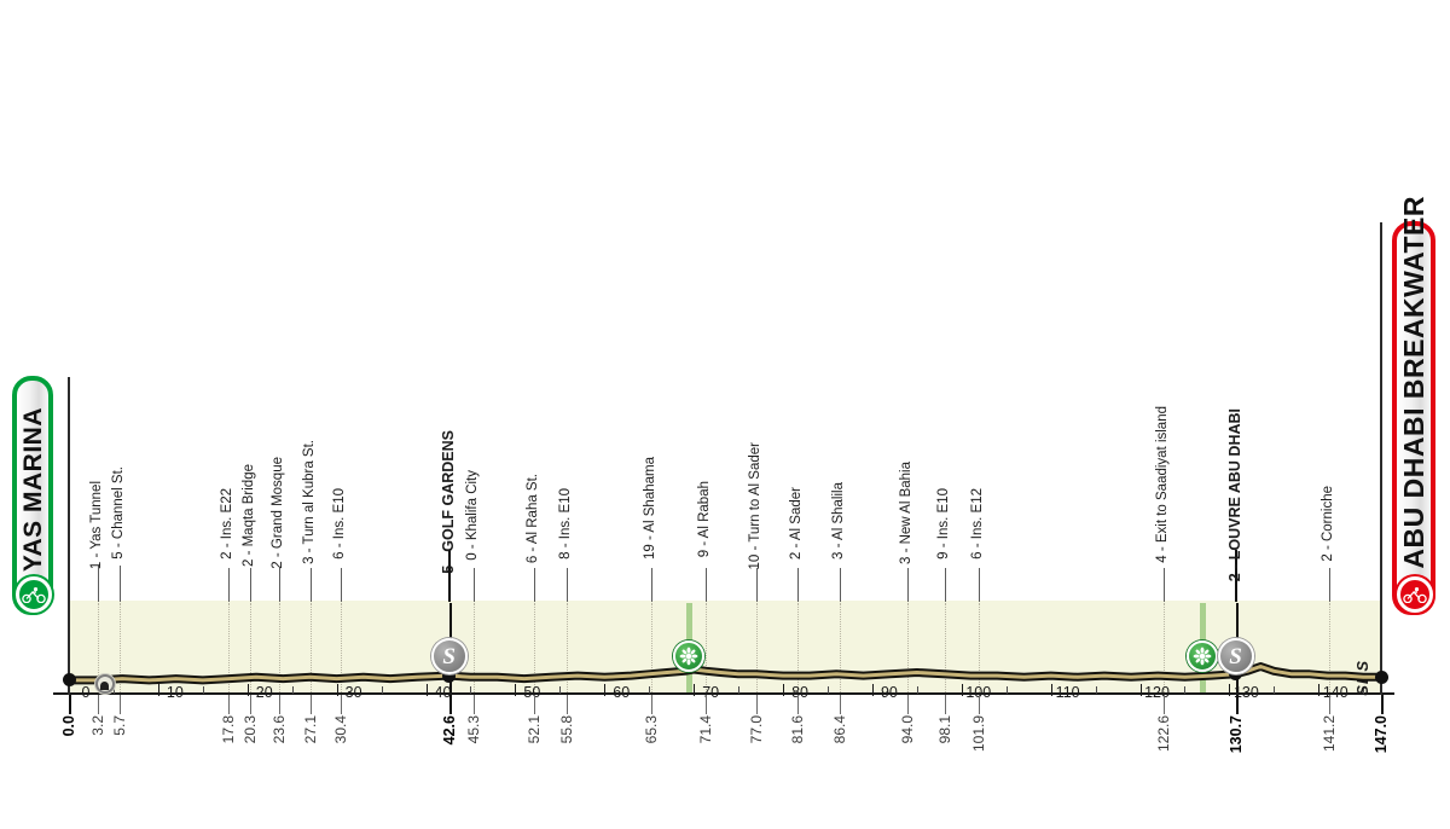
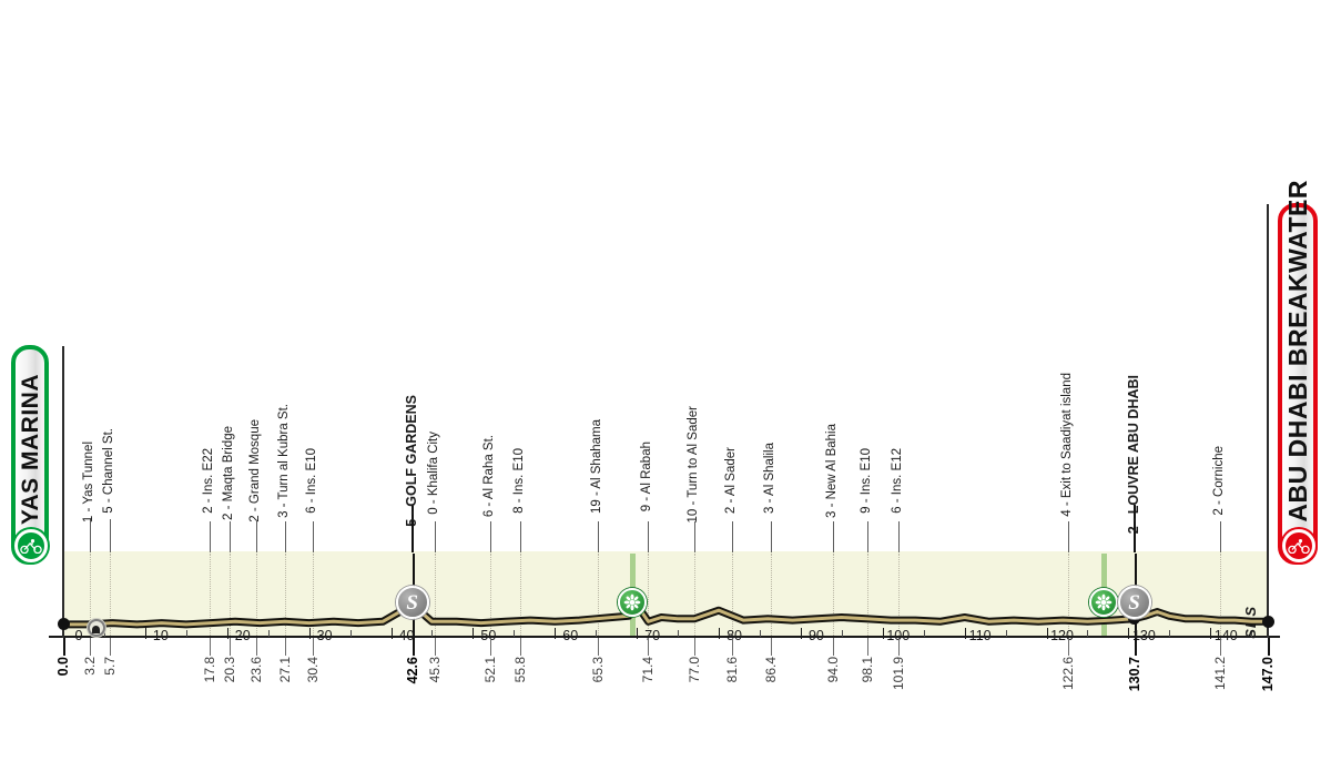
42.6: 11 -> 22
70: 15 -> 22
71.4: 14 -> 10
80: 11 -> 18
110: 11 -> 13
